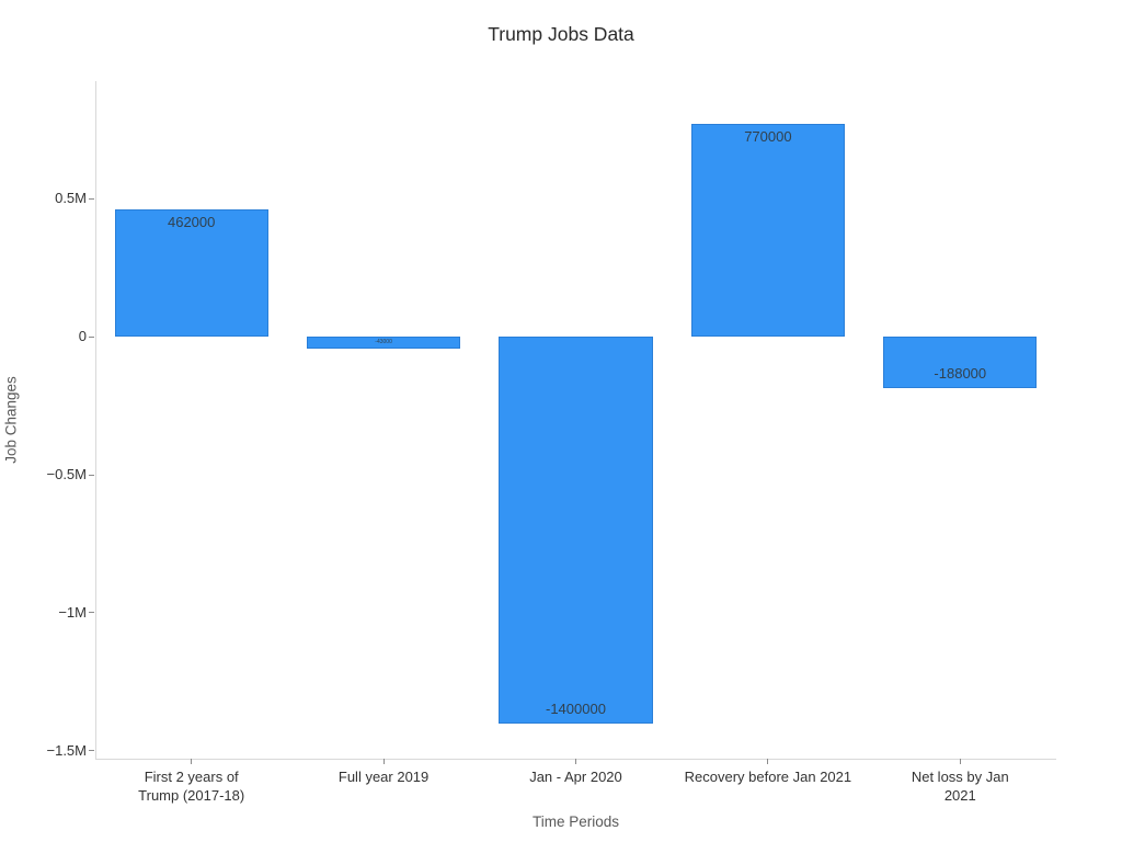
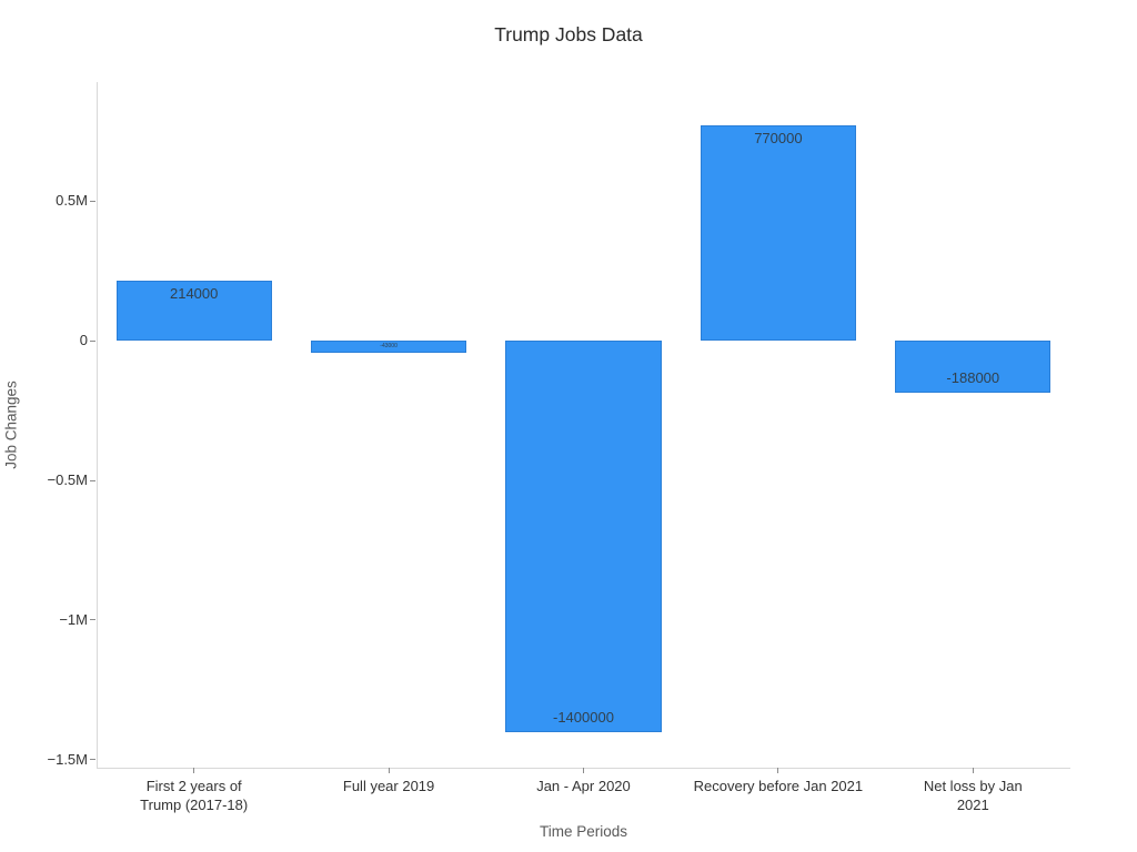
First 2 years of Trump (2017-18): 462000 -> 214000
